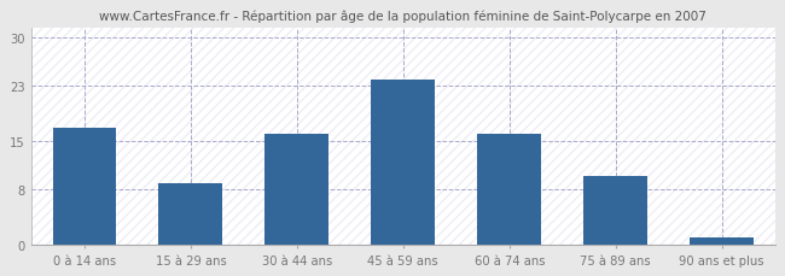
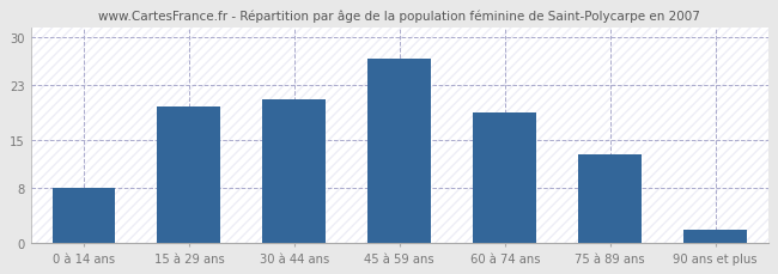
0 à 14 ans: 17 -> 8
15 à 29 ans: 9 -> 20
30 à 44 ans: 16 -> 21
45 à 59 ans: 24 -> 27
60 à 74 ans: 16 -> 19
75 à 89 ans: 10 -> 13
90 ans et plus: 1 -> 2
